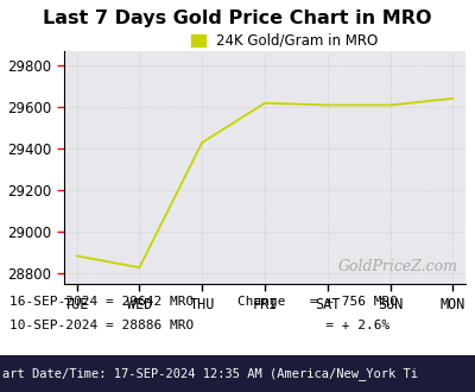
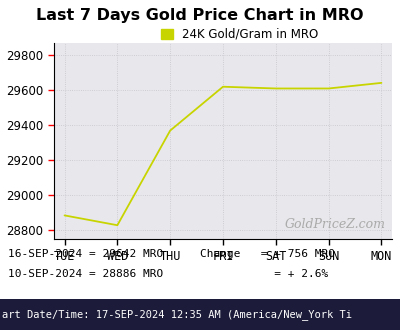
THU: 29430 -> 29370
